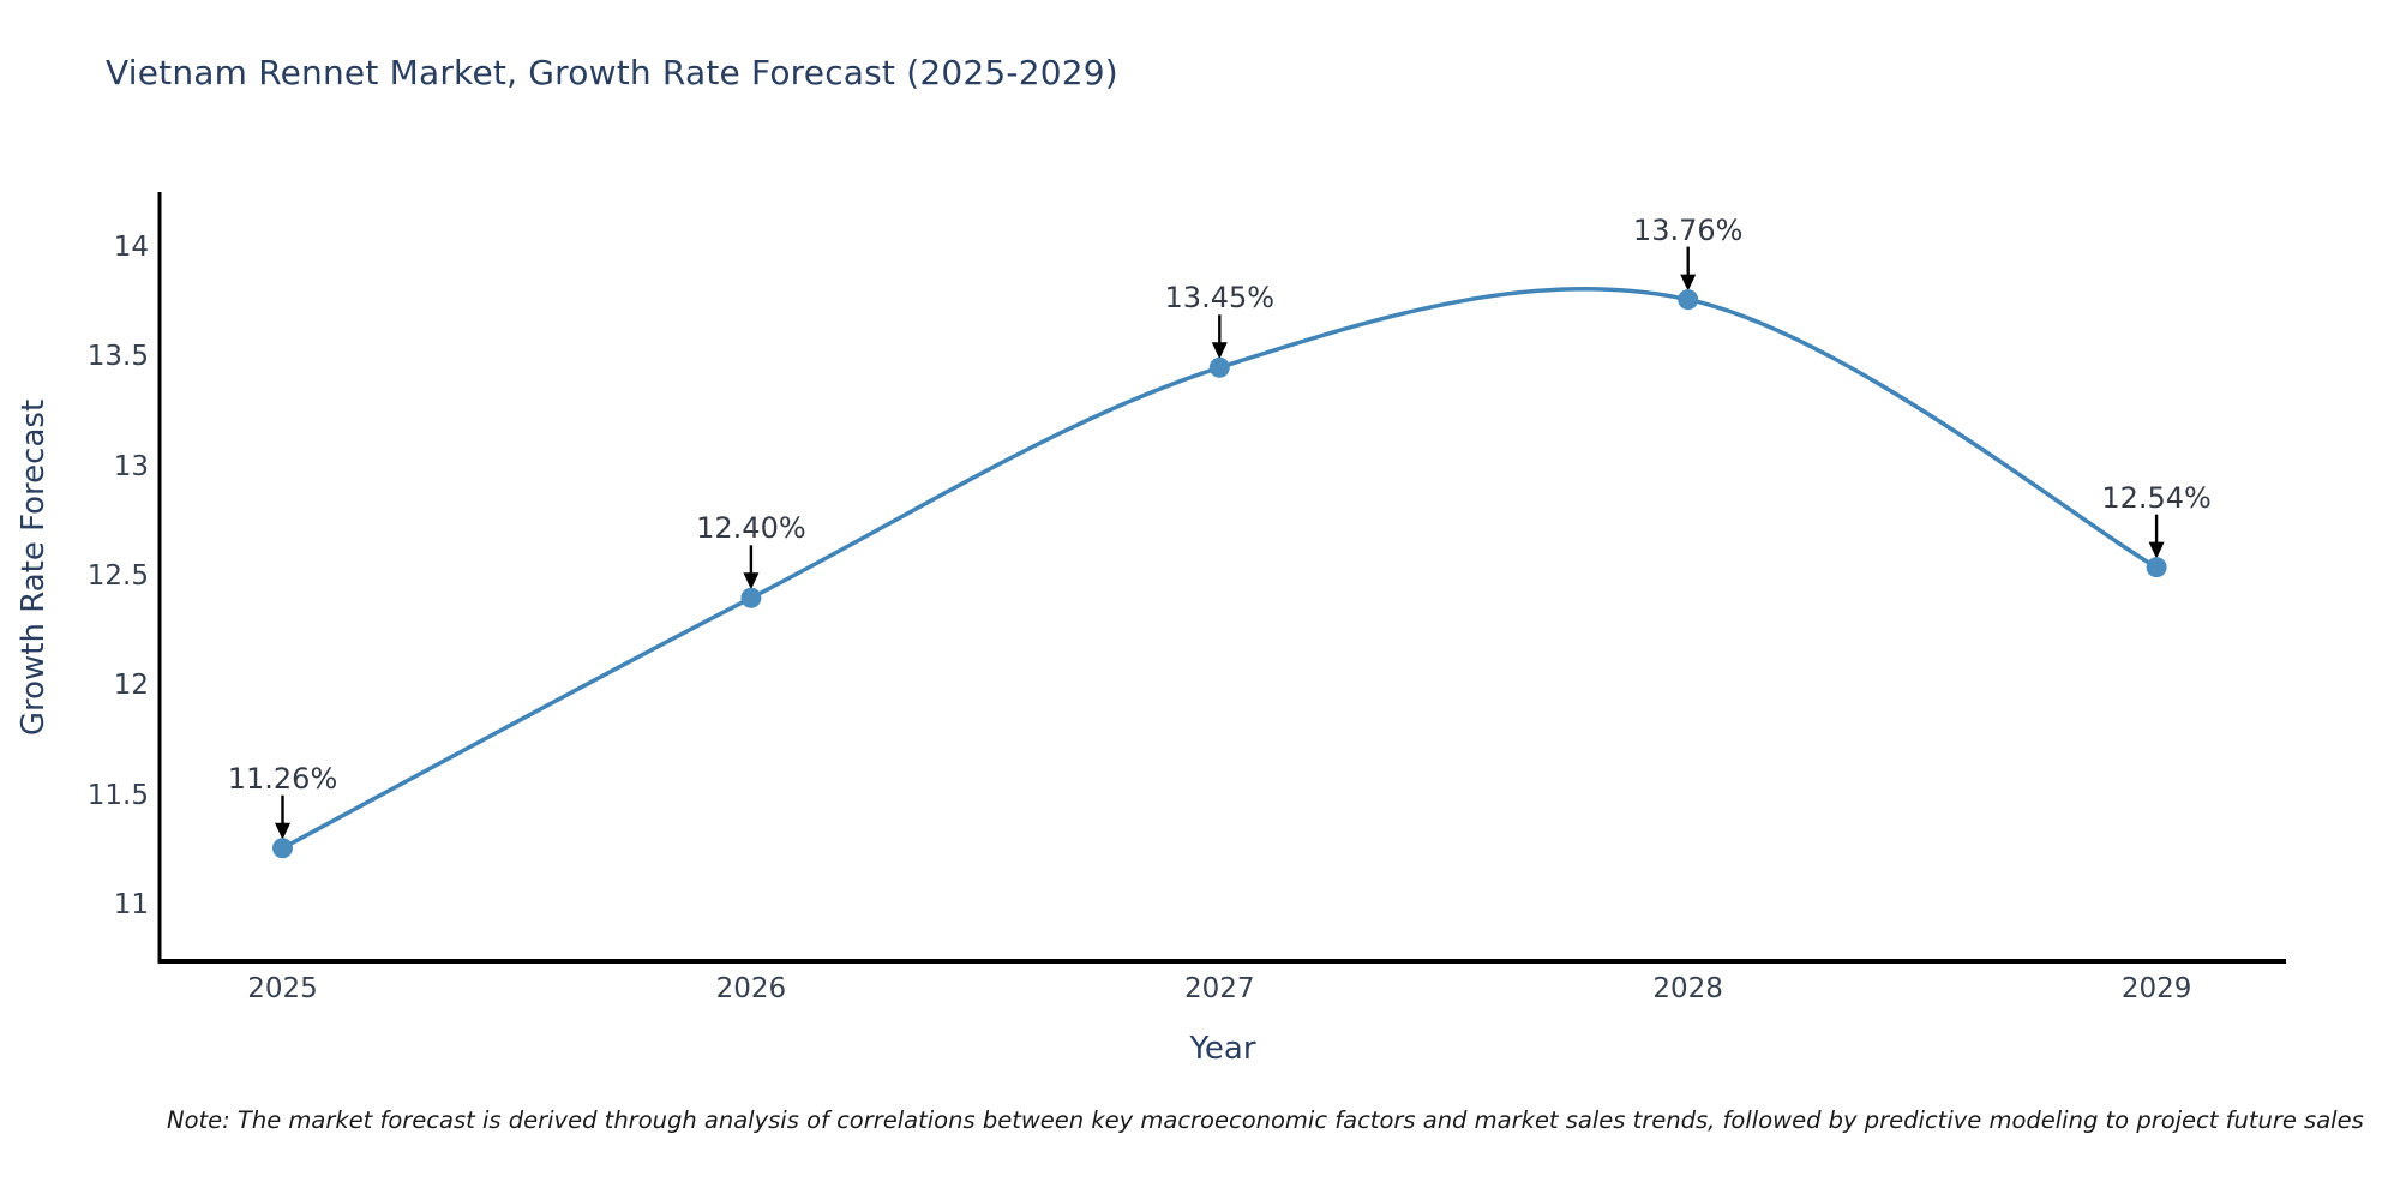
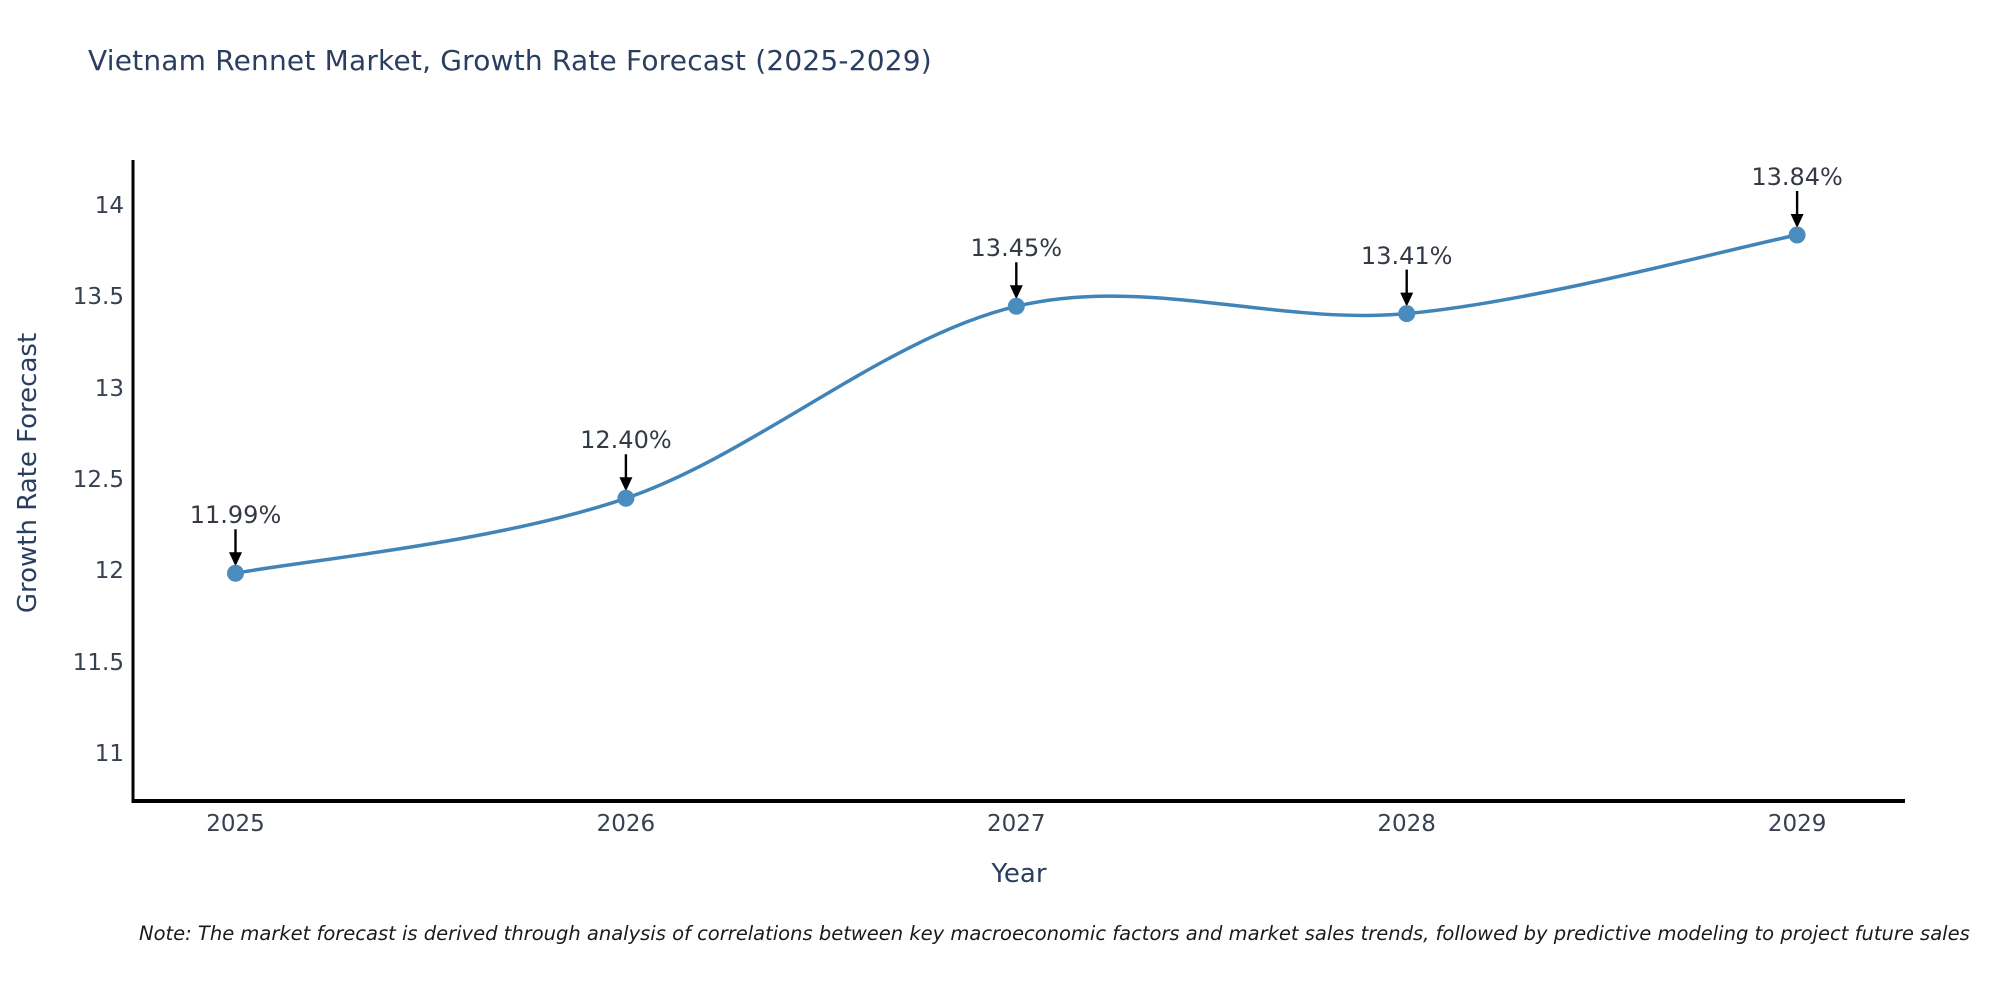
2025: 11.26% -> 11.99%
2028: 13.76% -> 13.41%
2029: 12.54% -> 13.84%
